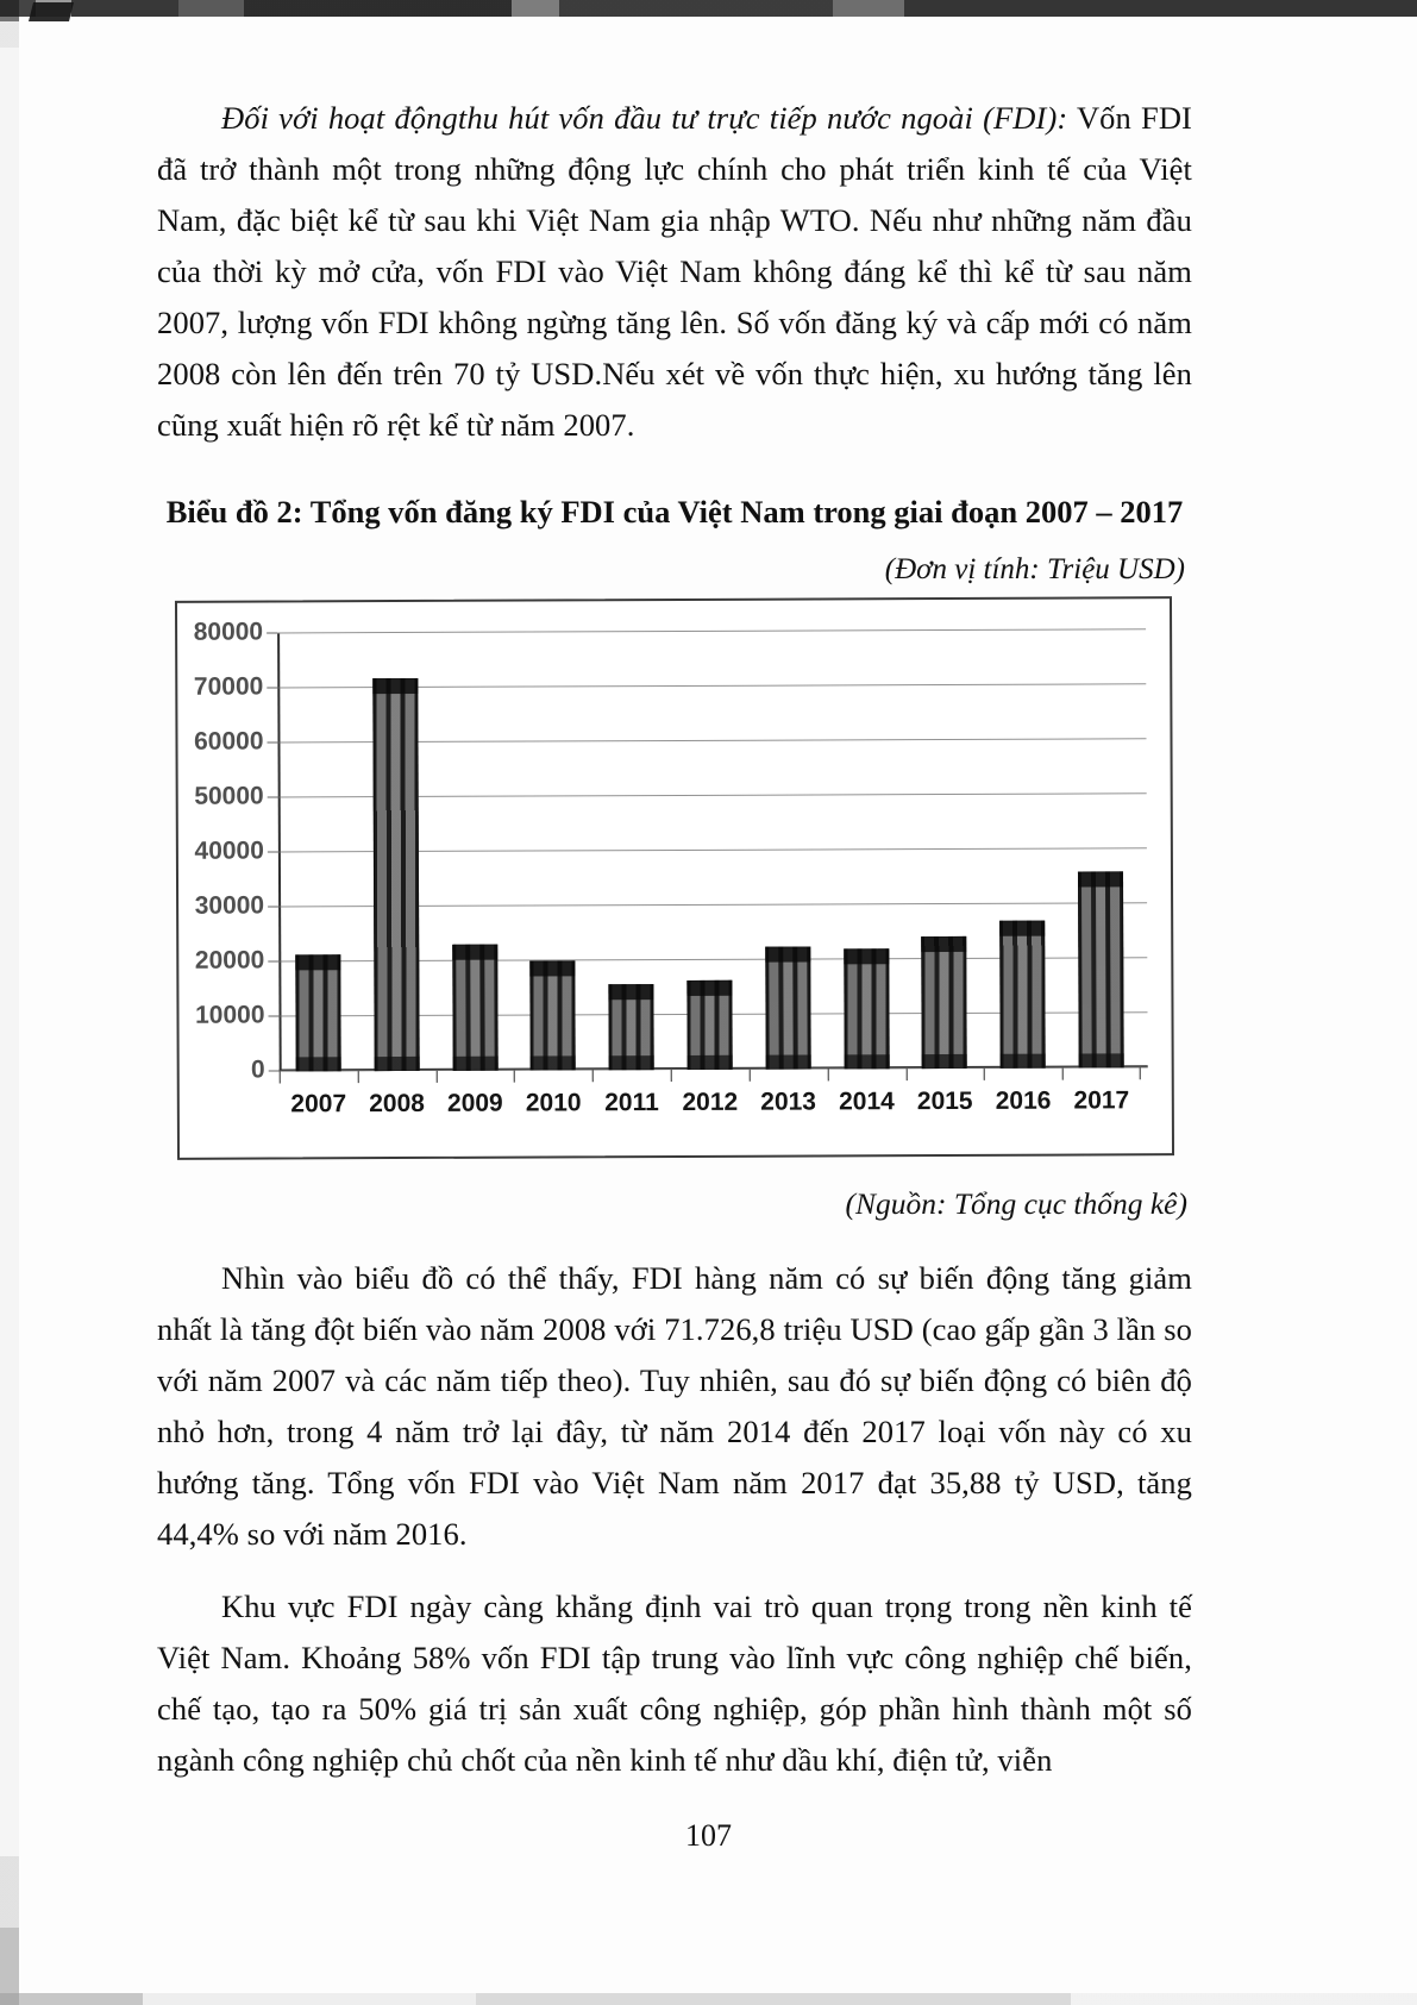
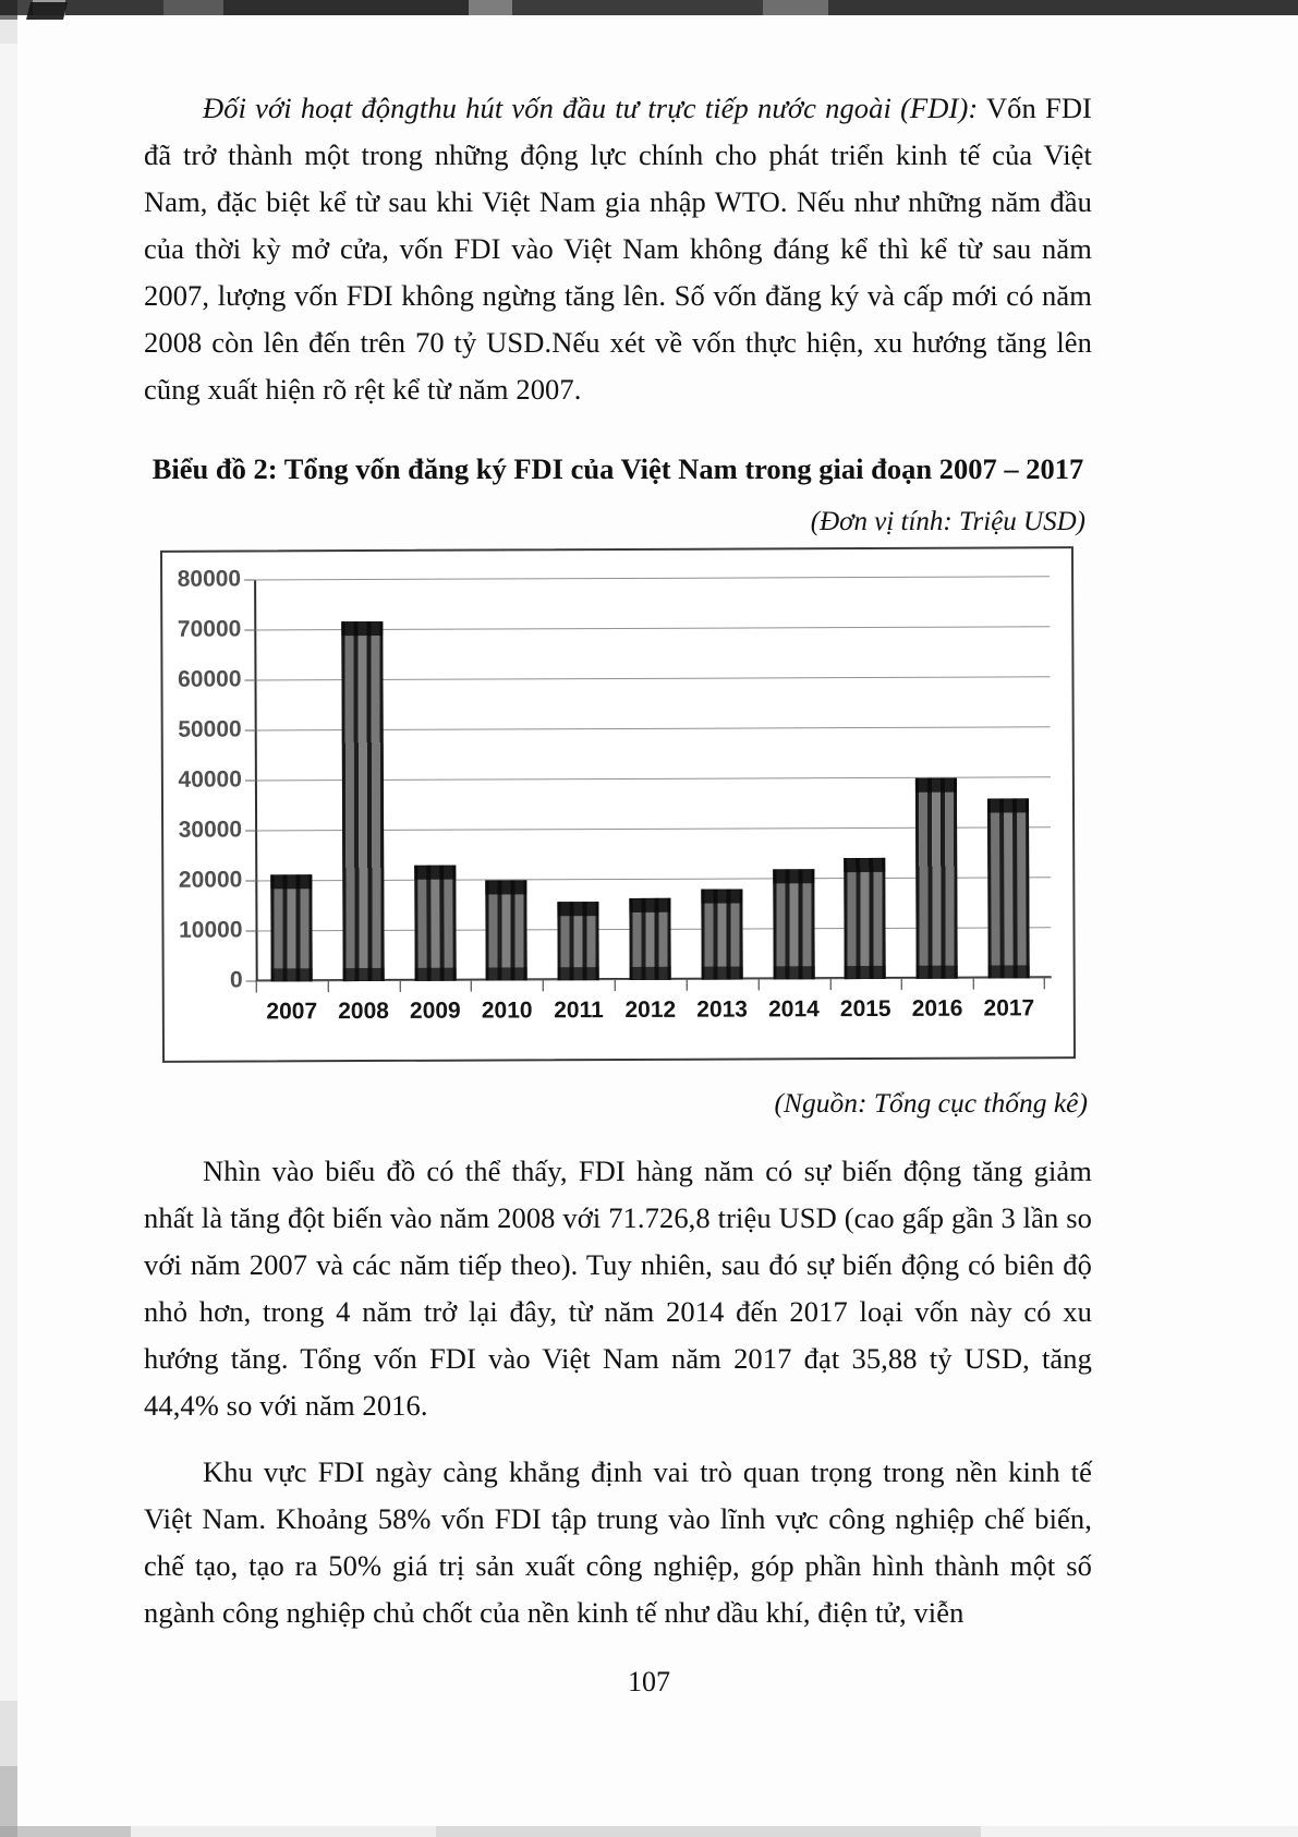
2013: 22000 -> 18000
2016: 27000 -> 40000
